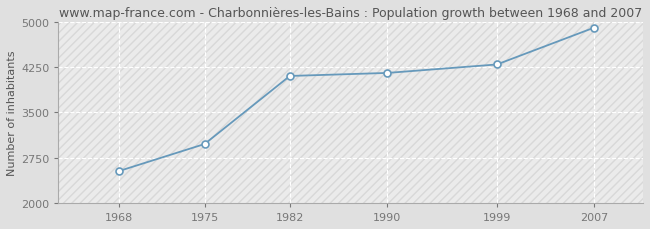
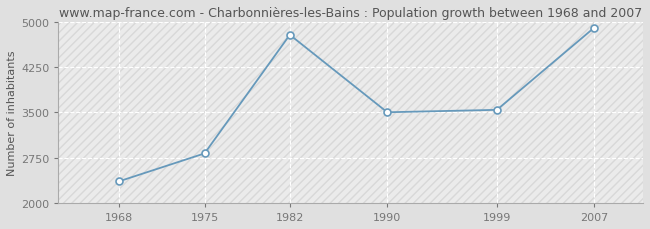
1968: 2530 -> 2360
1975: 2980 -> 2820
1982: 4100 -> 4780
1990: 4150 -> 3500
1999: 4290 -> 3540
